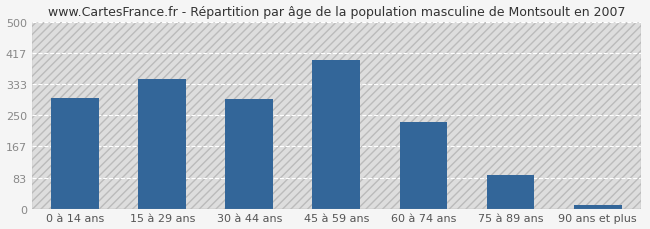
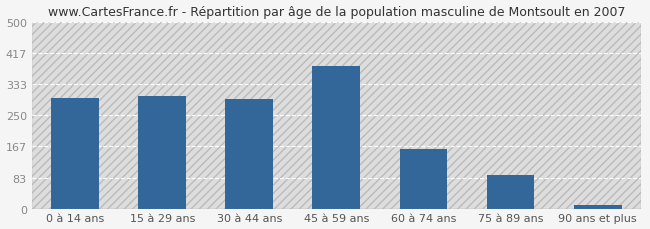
15 à 29 ans: 345 -> 300
45 à 59 ans: 397 -> 380
60 à 74 ans: 232 -> 160
